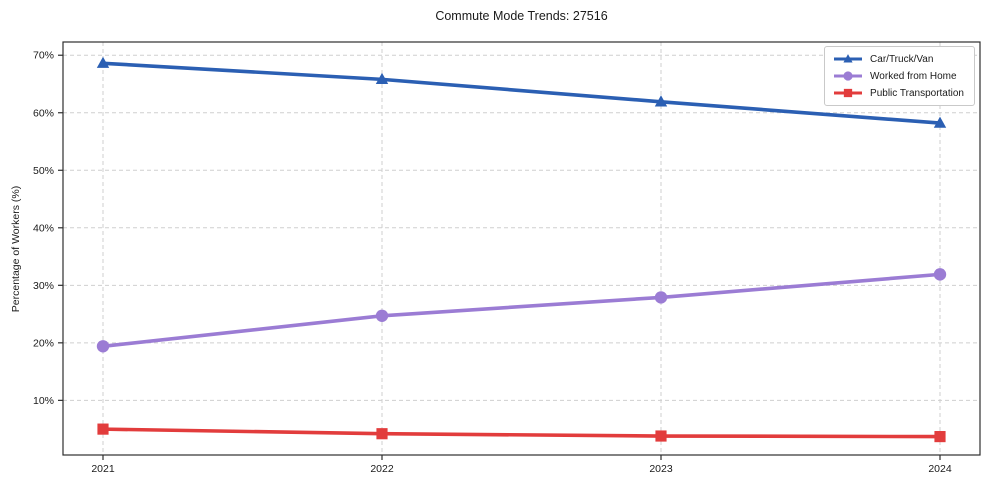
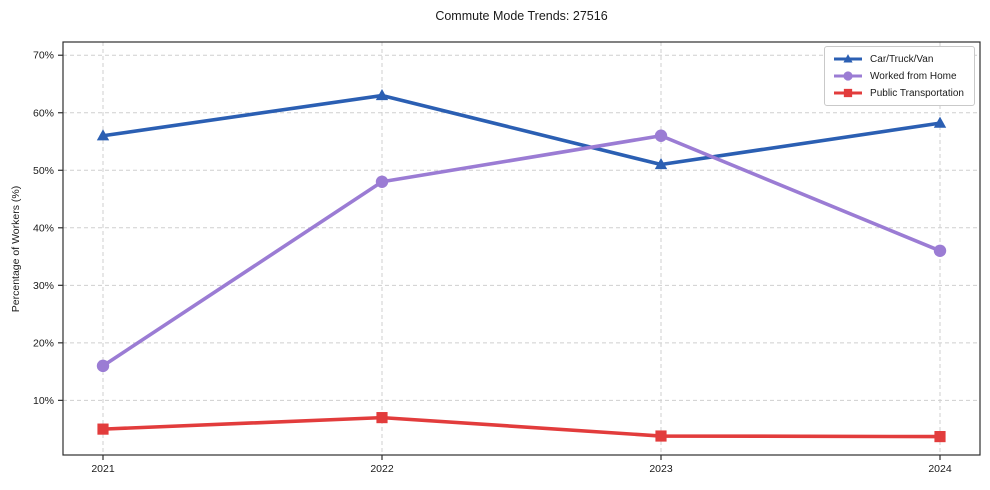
Car/Truck/Van/2021: 69% -> 56%
Worked from Home/2021: 19% -> 16%
Car/Truck/Van/2022: 66% -> 63%
Worked from Home/2022: 25% -> 48%
Public Transportation/2022: 4% -> 7%
Car/Truck/Van/2023: 62% -> 51%
Worked from Home/2023: 28% -> 56%
Worked from Home/2024: 32% -> 36%
